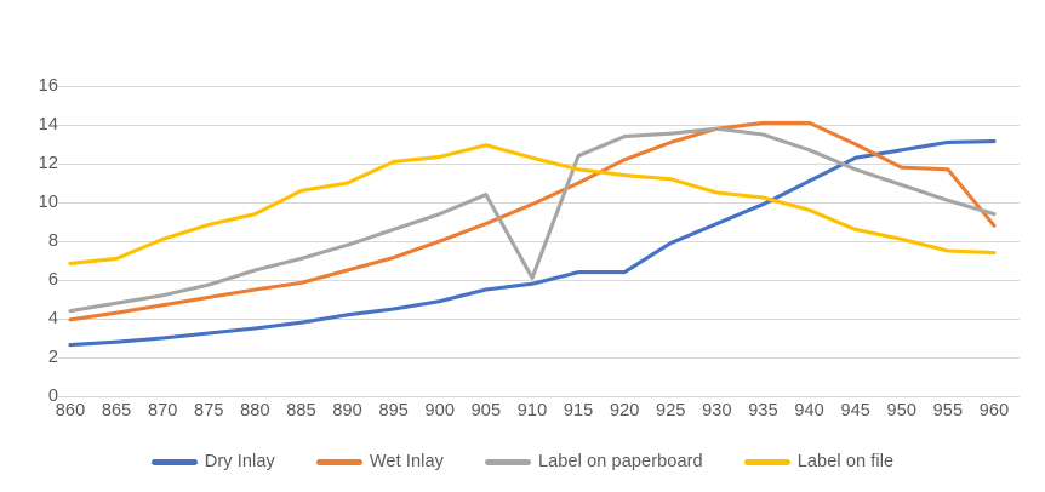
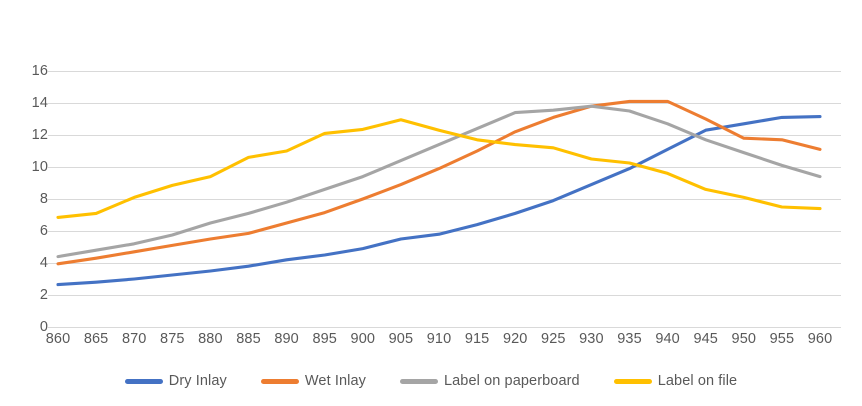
Label on paperboard/910: 6.1 -> 11.4
Dry Inlay/920: 6.4 -> 7.1
Wet Inlay/960: 8.8 -> 11.1
